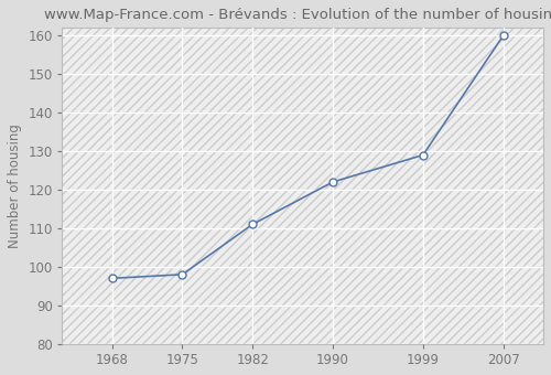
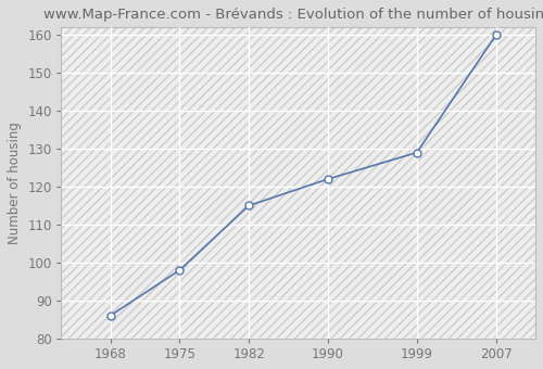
1968: 97 -> 86
1982: 111 -> 115
